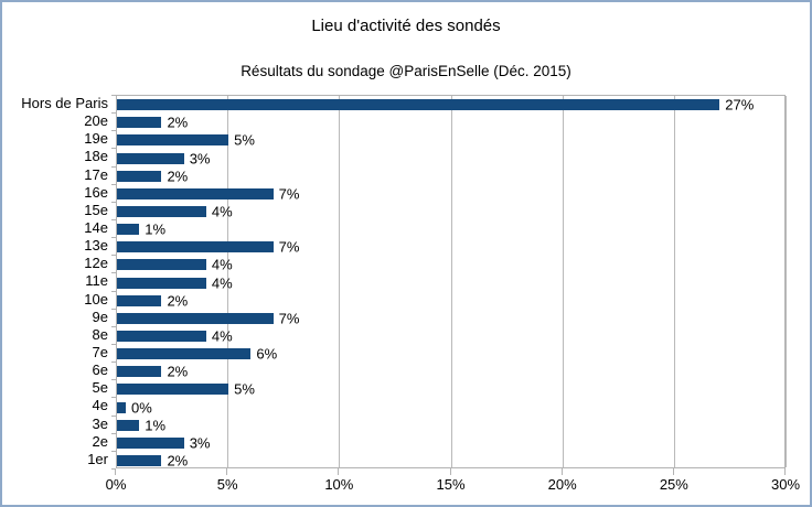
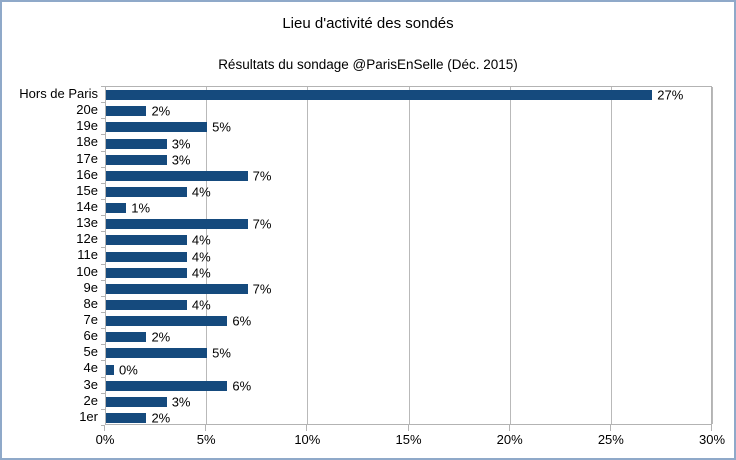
17e: 2% -> 3%
10e: 2% -> 4%
3e: 1% -> 6%
